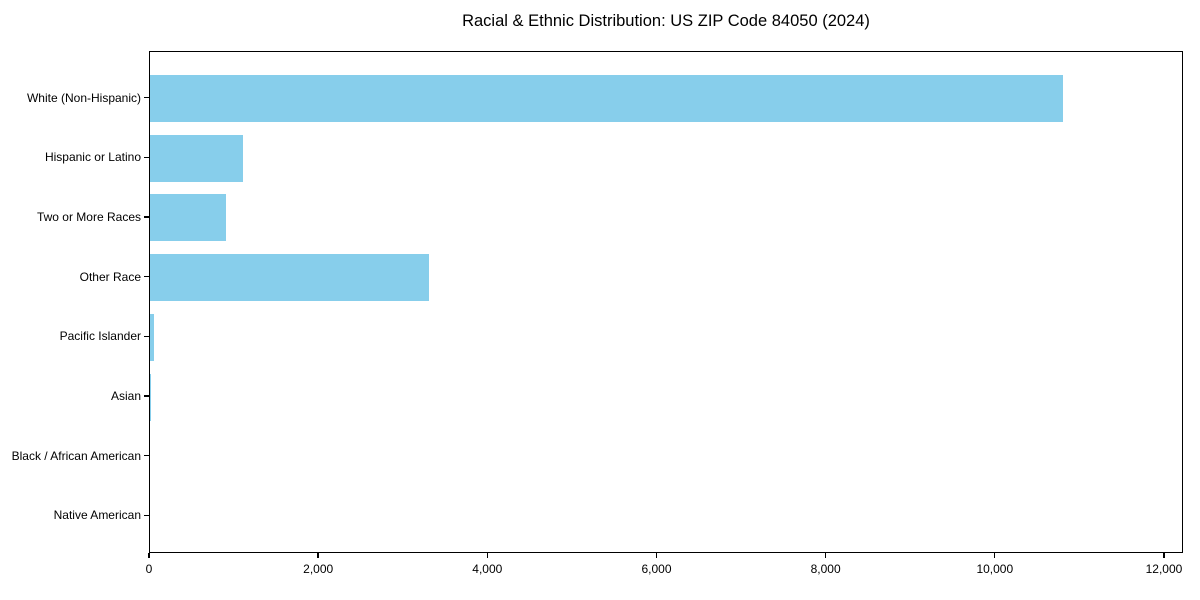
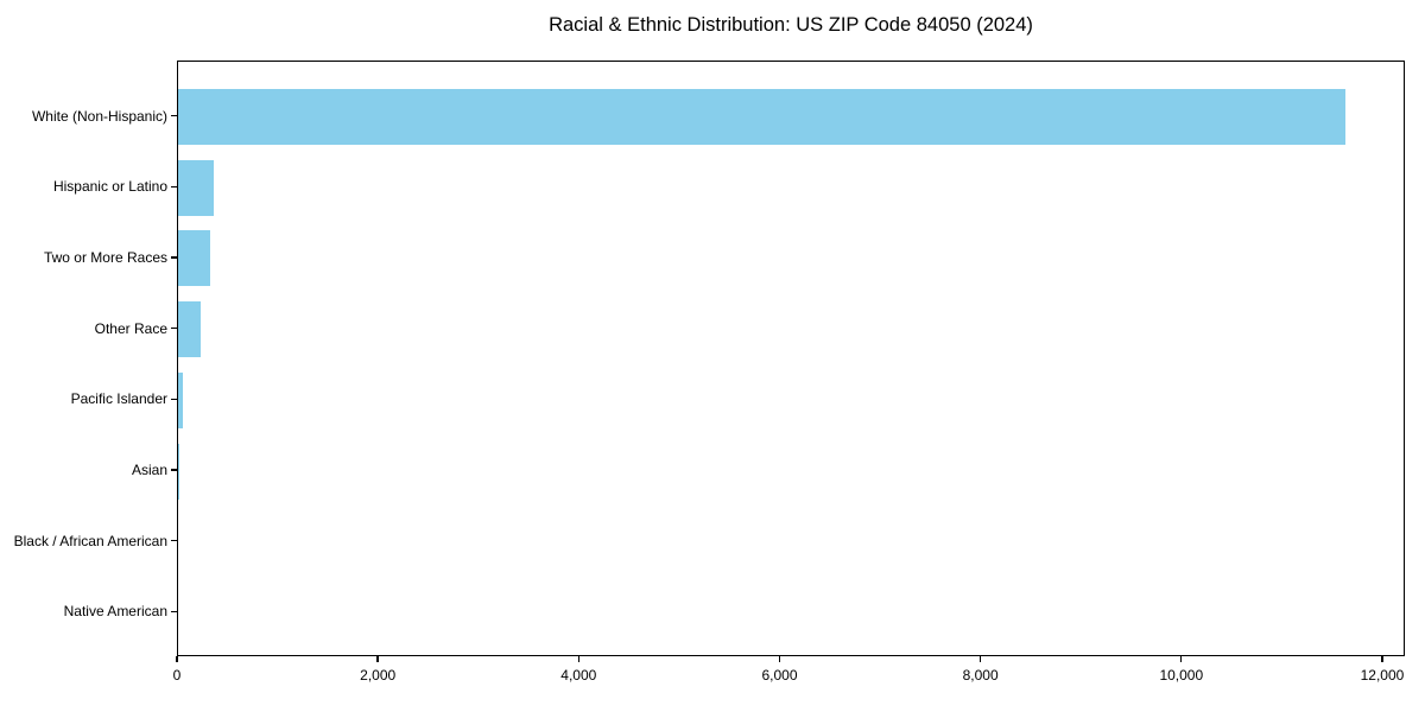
White (Non-Hispanic): 10800 -> 11600
Hispanic or Latino: 1100 -> 400
Two or More Races: 900 -> 300
Other Race: 3300 -> 200
